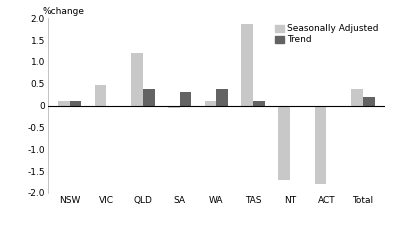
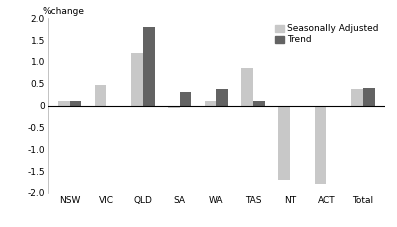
Trend/QLD: 0.37 -> 1.80
Seasonally Adjusted/TAS: 1.87 -> 0.85
Trend/Total: 0.20 -> 0.40
